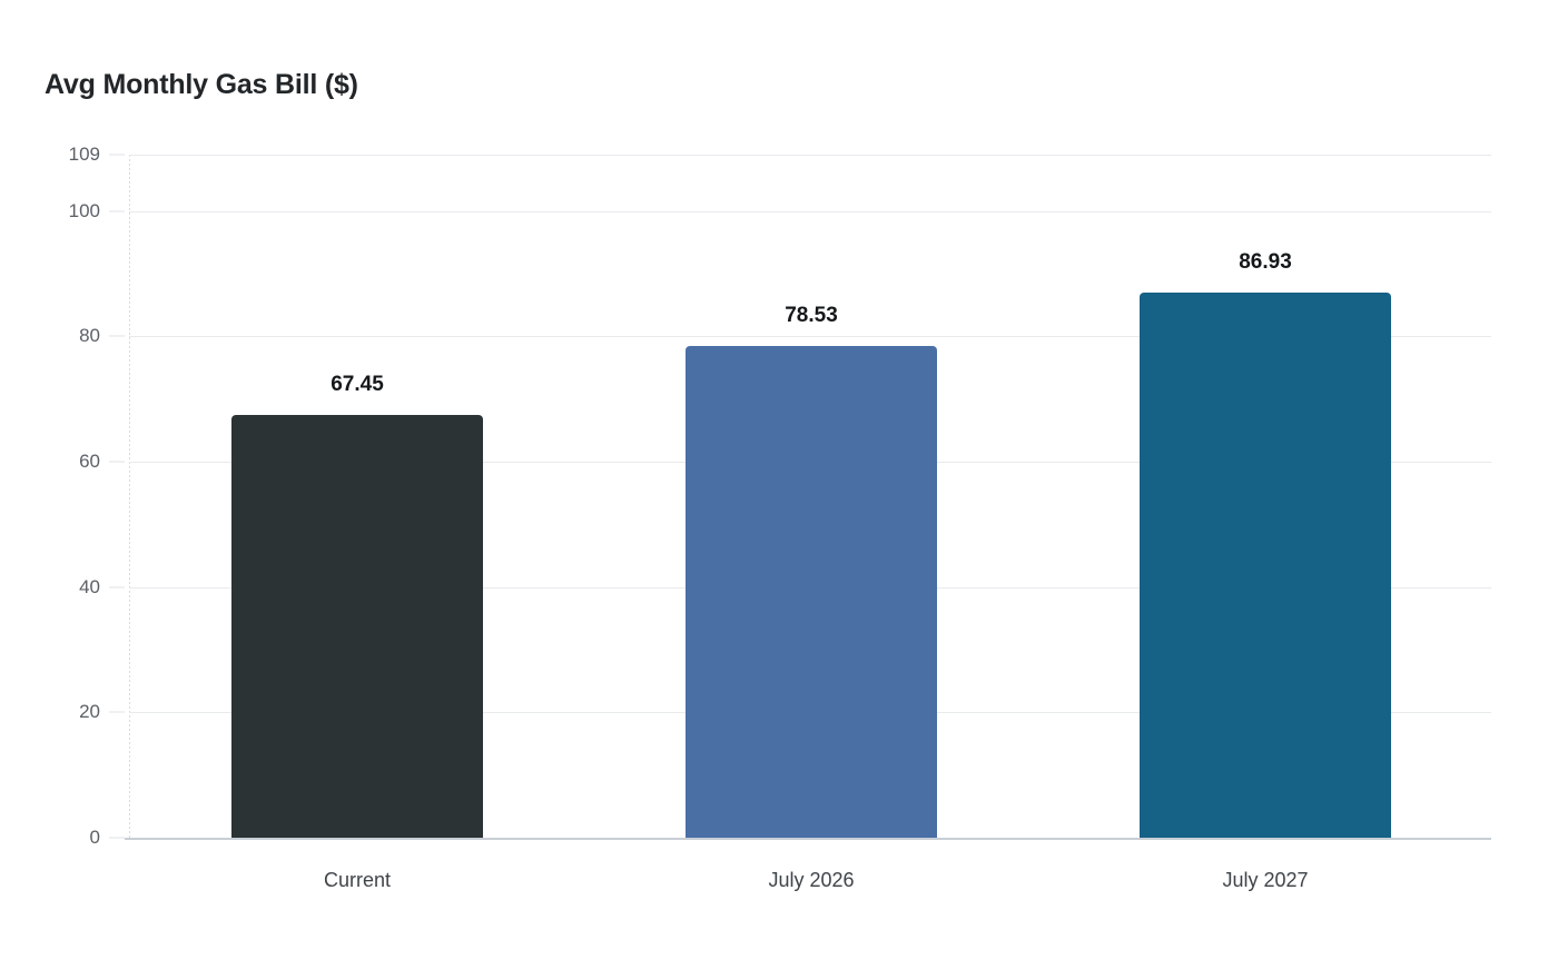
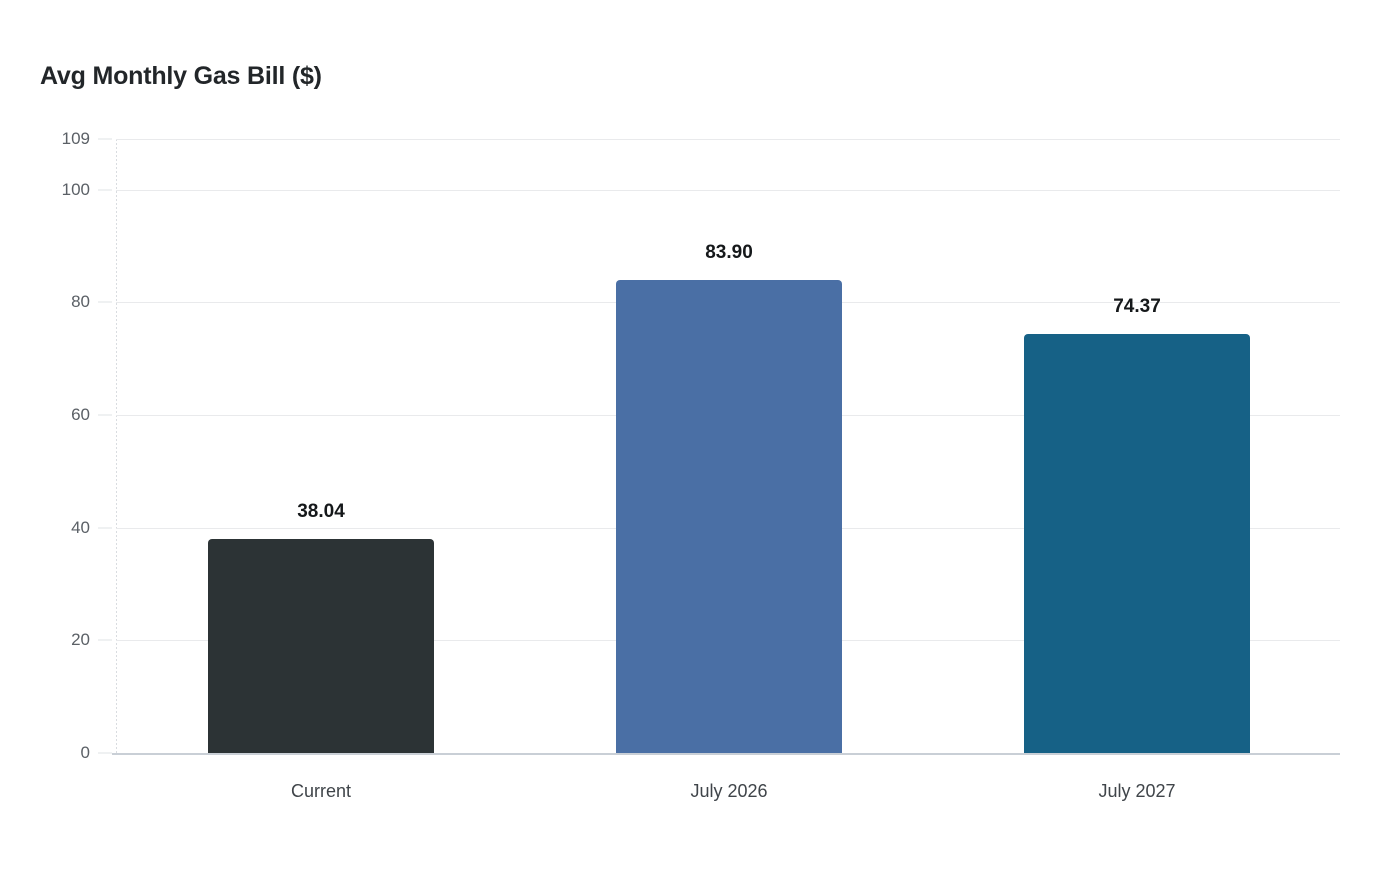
Current: 67.45 -> 38.04
July 2026: 78.53 -> 83.90
July 2027: 86.93 -> 74.37
